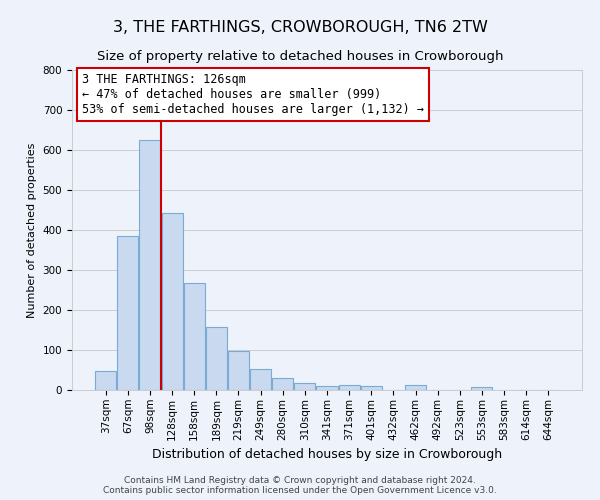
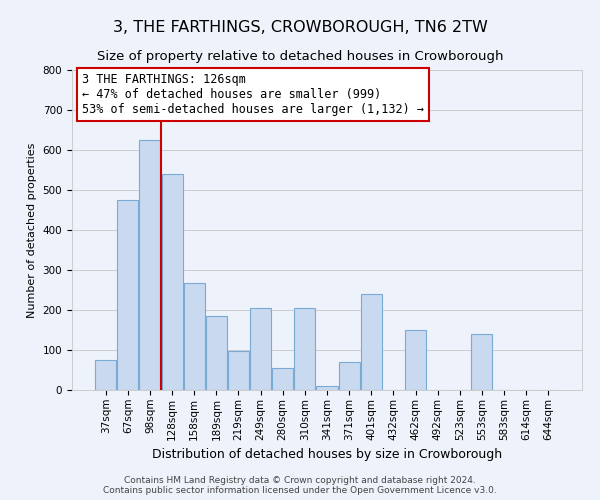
37sqm: 48 -> 75
67sqm: 385 -> 475
128sqm: 443 -> 540
189sqm: 157 -> 185
249sqm: 52 -> 205
280sqm: 30 -> 55
310sqm: 17 -> 205
371sqm: 12 -> 70
401sqm: 10 -> 240
462sqm: 12 -> 150
553sqm: 7 -> 140
